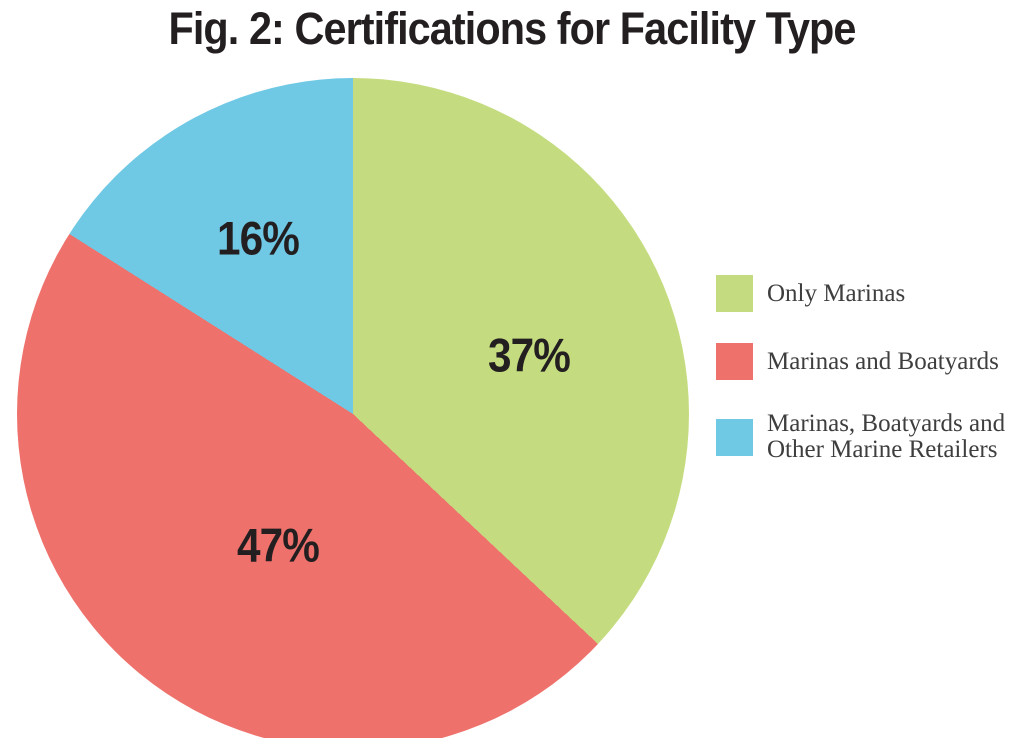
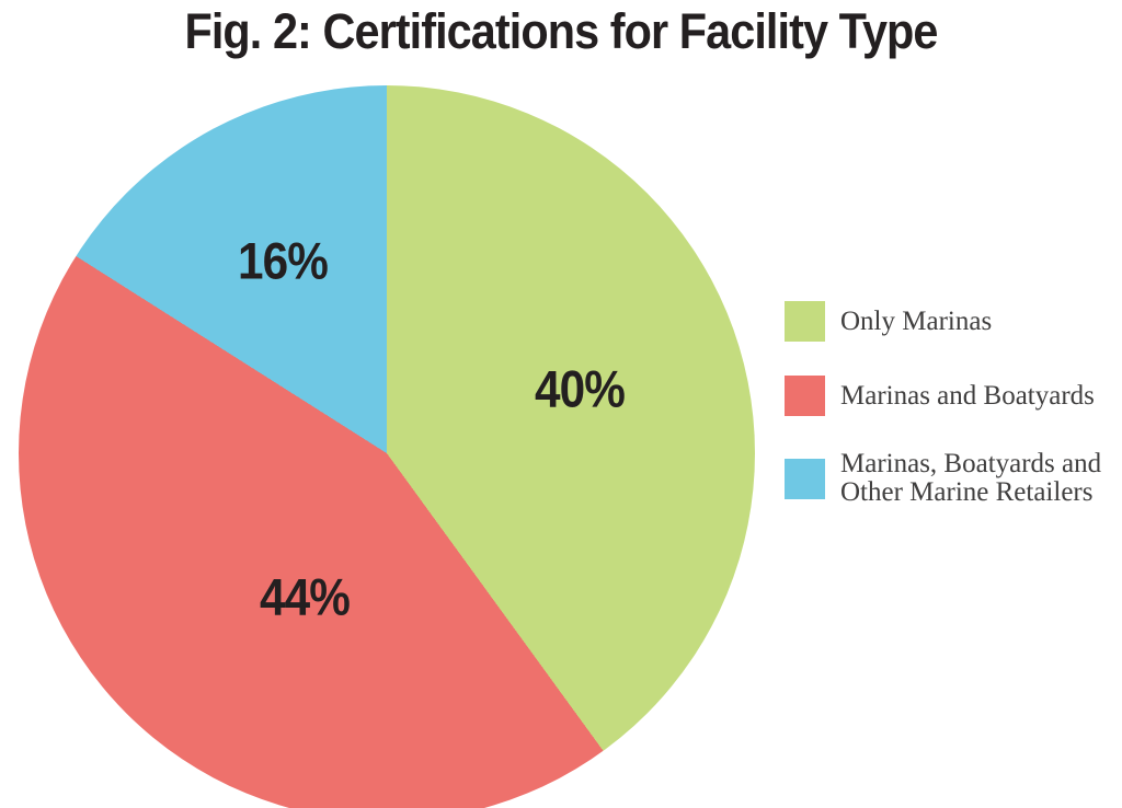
Only Marinas: 37% -> 40%
Marinas and Boatyards: 47% -> 44%
